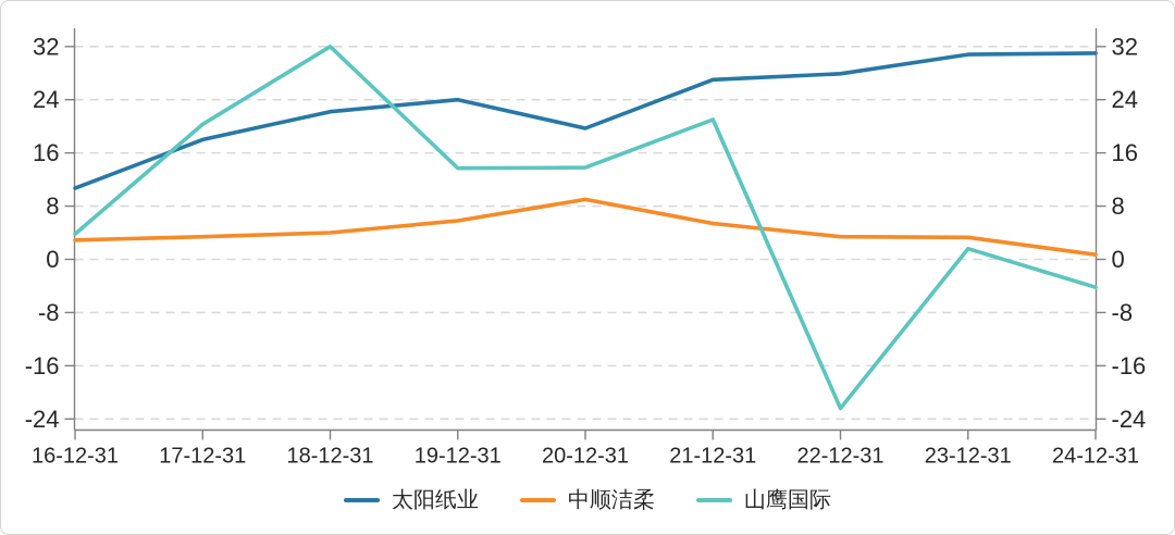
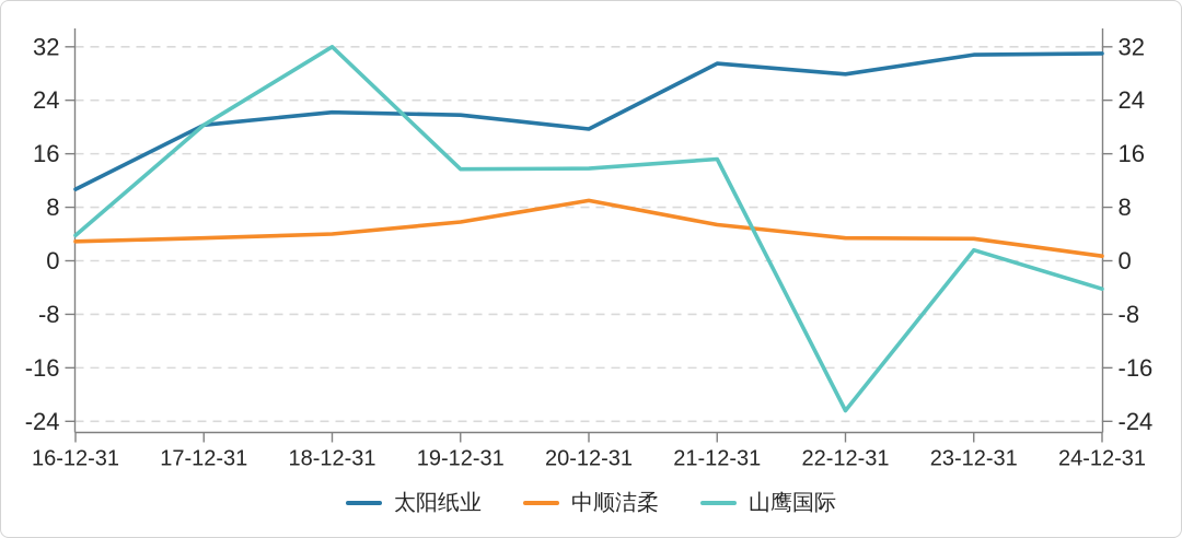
太阳纸业/17-12-31: 18 -> 20
太阳纸业/19-12-31: 24 -> 22
太阳纸业/21-12-31: 27 -> 30
山鹰国际/21-12-31: 21 -> 15
